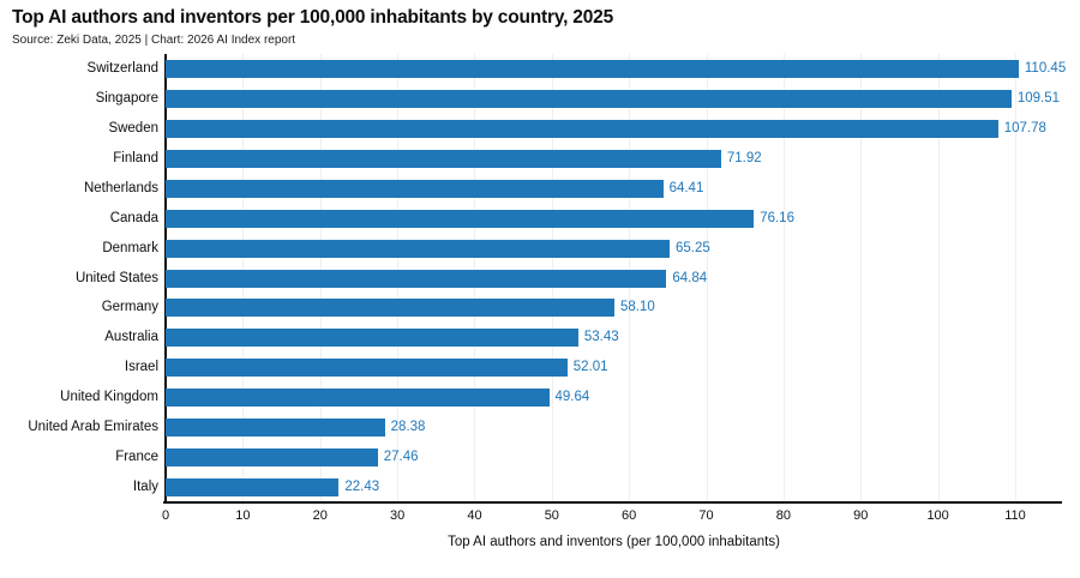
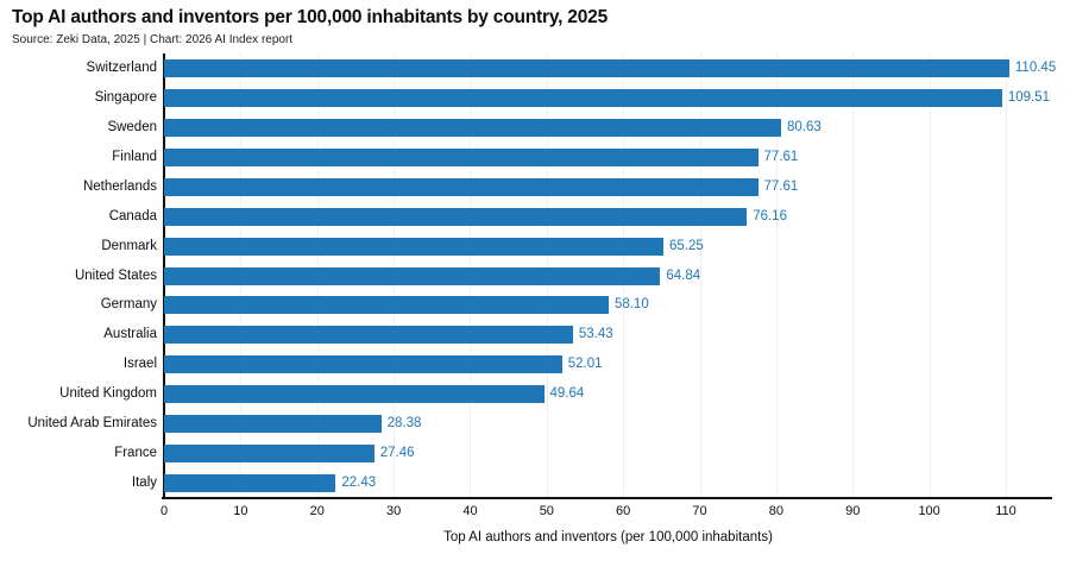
Sweden: 107.78 -> 80.63
Finland: 71.92 -> 77.61
Netherlands: 64.41 -> 77.61
